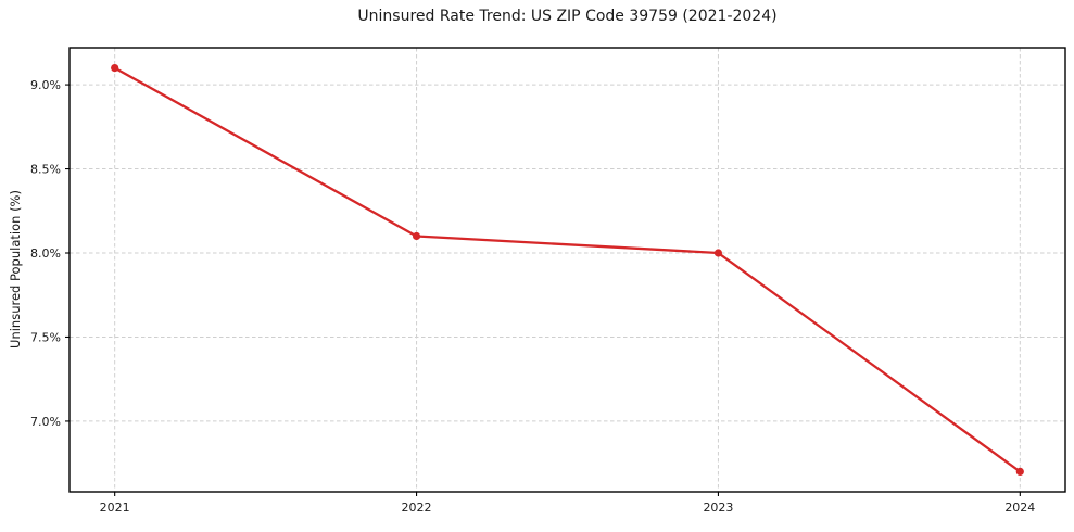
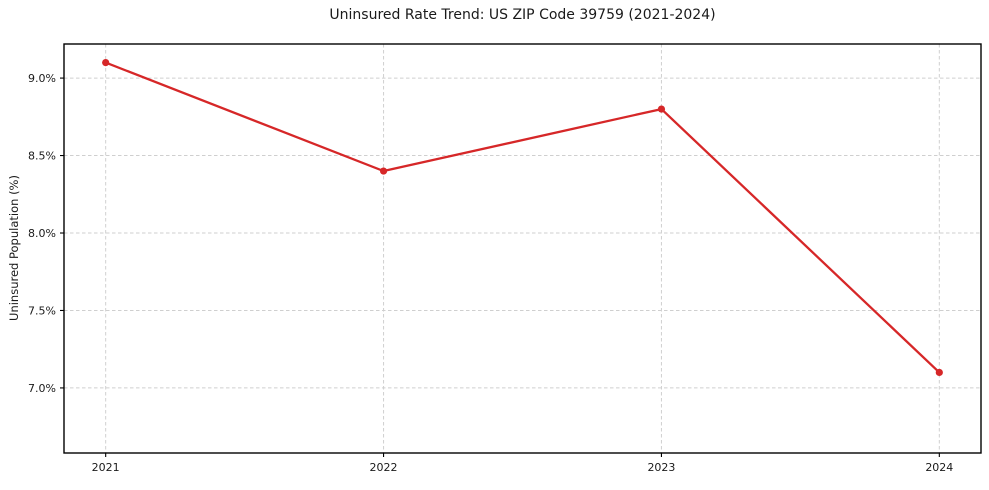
2022: 8.1% -> 8.4%
2023: 8.0% -> 8.8%
2024: 6.7% -> 7.1%
